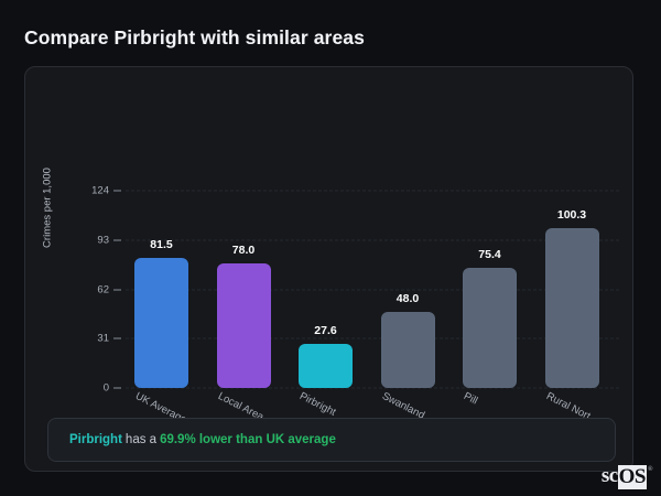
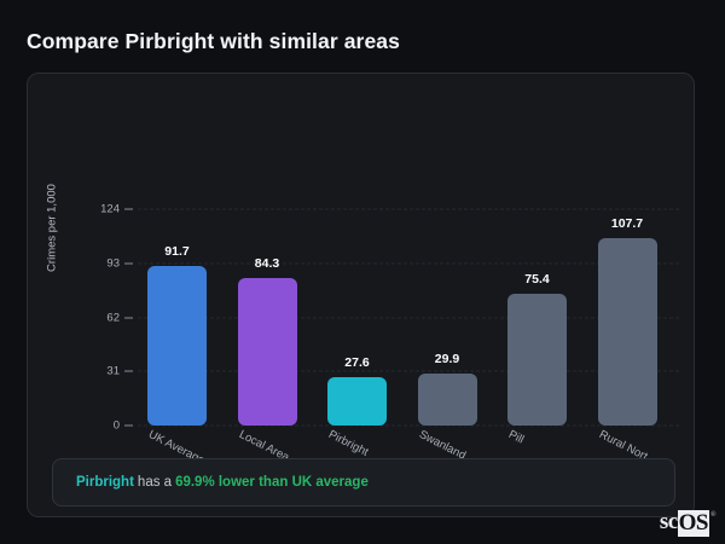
UK Average: 81.5 -> 91.7
Local Area: 78.0 -> 84.3
Swanland: 48.0 -> 29.9
Rural Nort…: 100.3 -> 107.7
